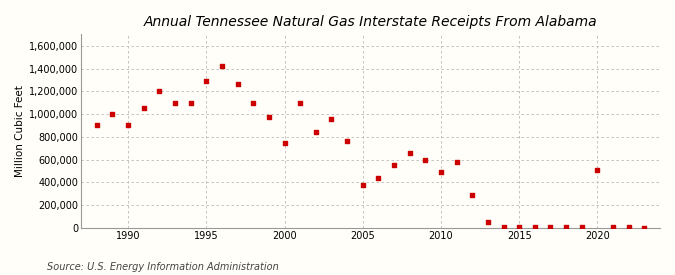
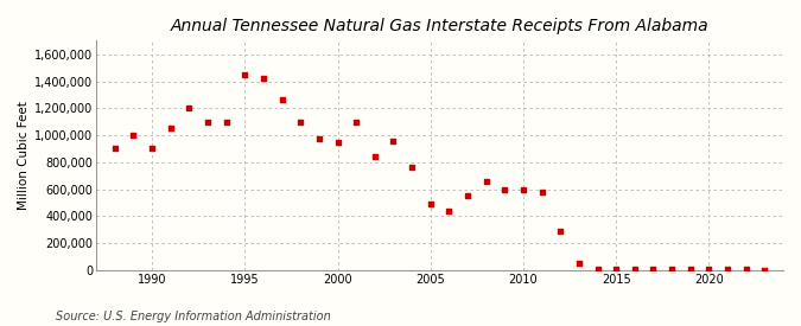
1995: 1,290,000 -> 1,450,000
2000: 750,000 -> 950,000
2005: 380,000 -> 490,000
2010: 490,000 -> 600,000
2020: 510,000 -> 10,000
